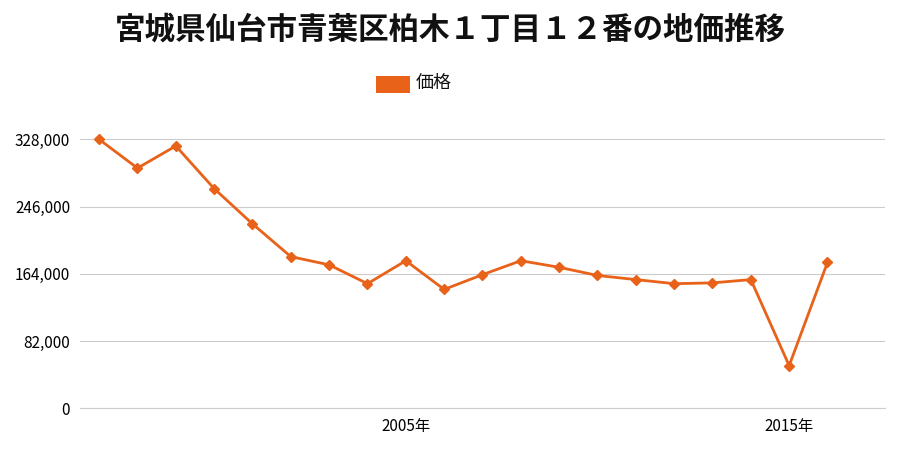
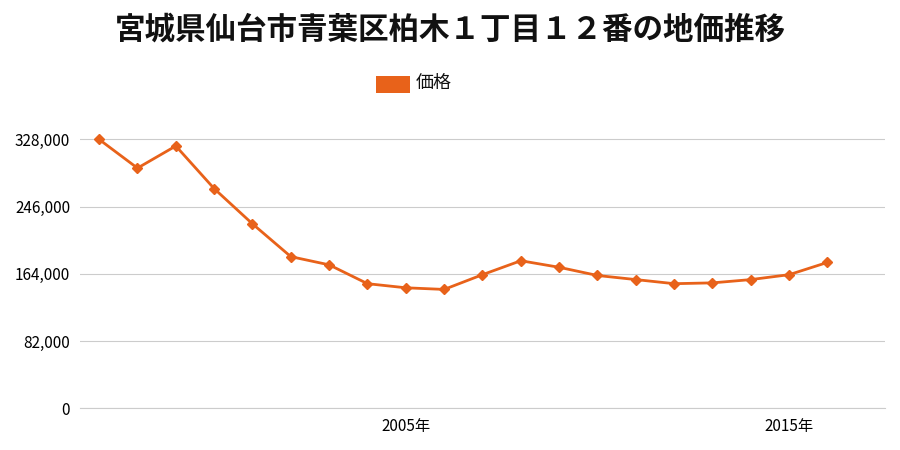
2005年: 180,000 -> 147,000
2015年: 52,000 -> 163,000
